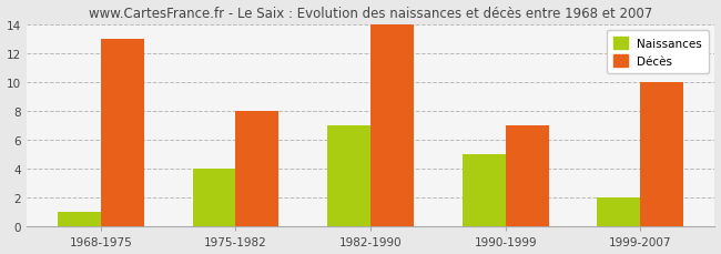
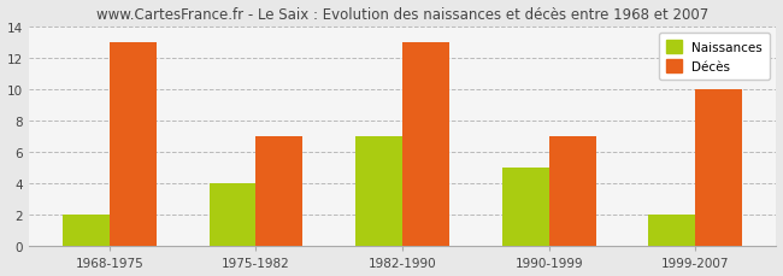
Naissances/1968-1975: 1 -> 2
Décès/1975-1982: 8 -> 7
Décès/1982-1990: 14 -> 13
